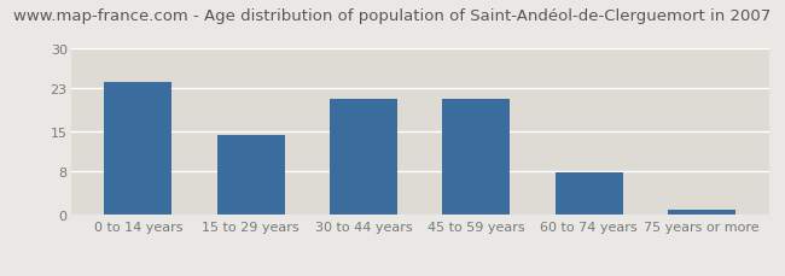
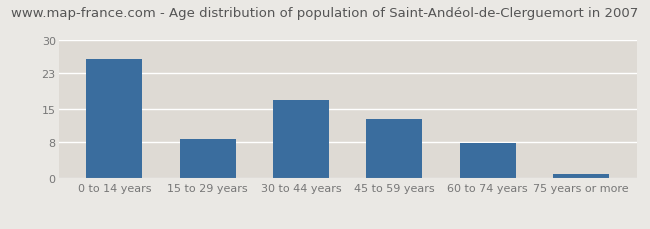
0 to 14 years: 24.0 -> 26.0
15 to 29 years: 14.5 -> 8.5
30 to 44 years: 21.0 -> 17.0
45 to 59 years: 21.0 -> 13.0
